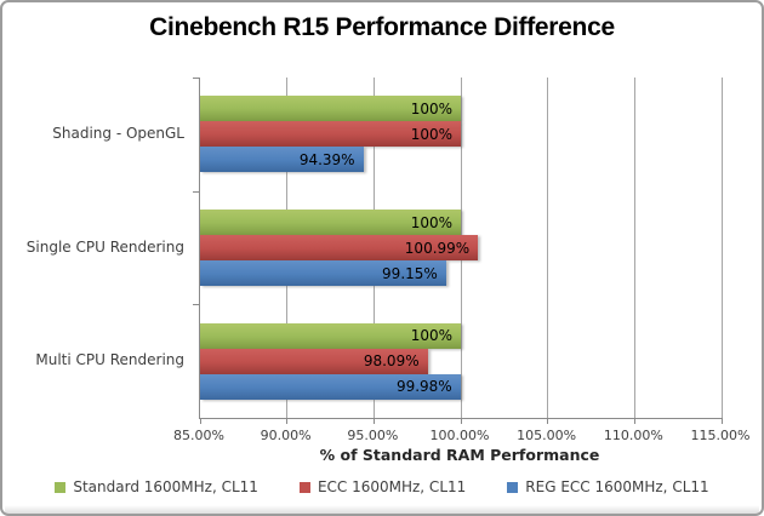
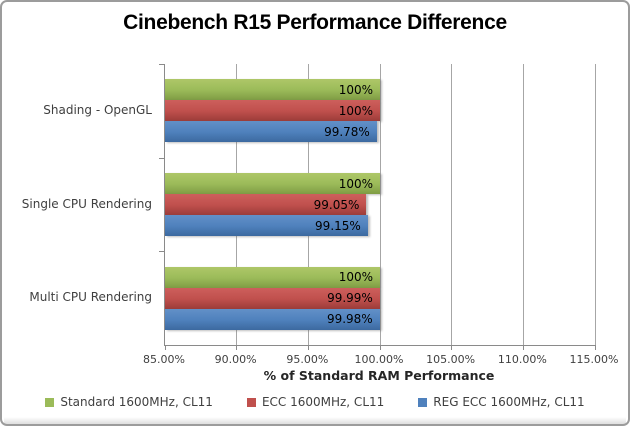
REG ECC 1600MHz, CL11/Shading - OpenGL: 94.39% -> 99.78%
ECC 1600MHz, CL11/Single CPU Rendering: 100.99% -> 99.05%
ECC 1600MHz, CL11/Multi CPU Rendering: 98.09% -> 99.99%
